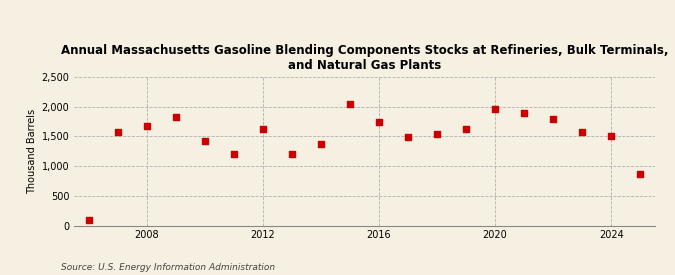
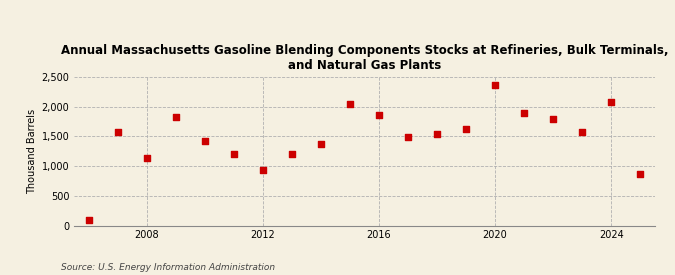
2008: 1,670 -> 1,140
2012: 1,620 -> 940
2016: 1,740 -> 1,860
2020: 1,960 -> 2,360
2024: 1,510 -> 2,080
